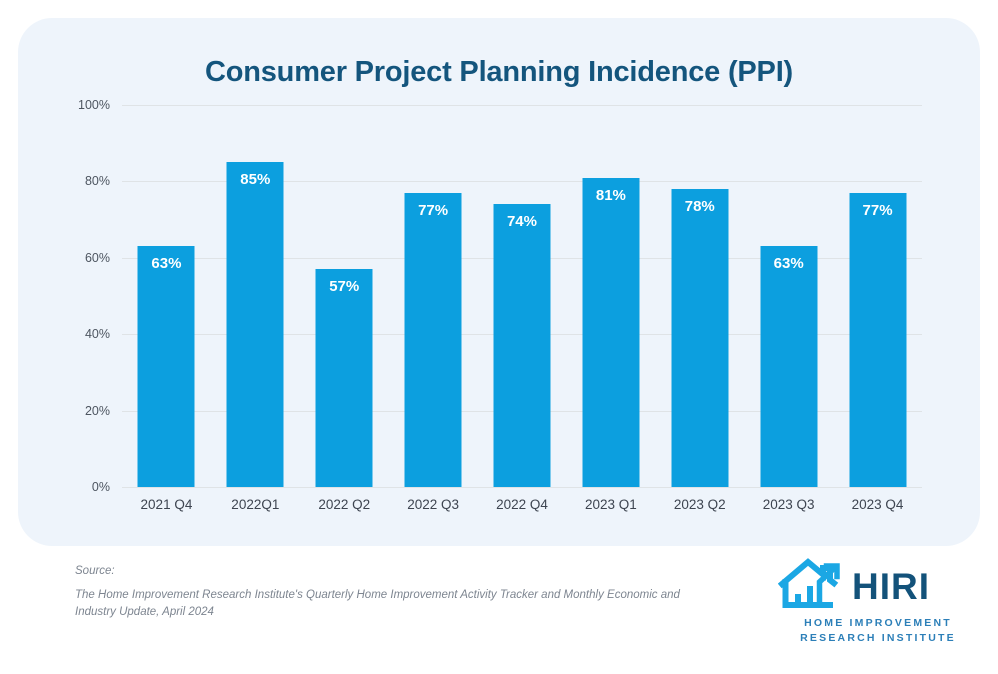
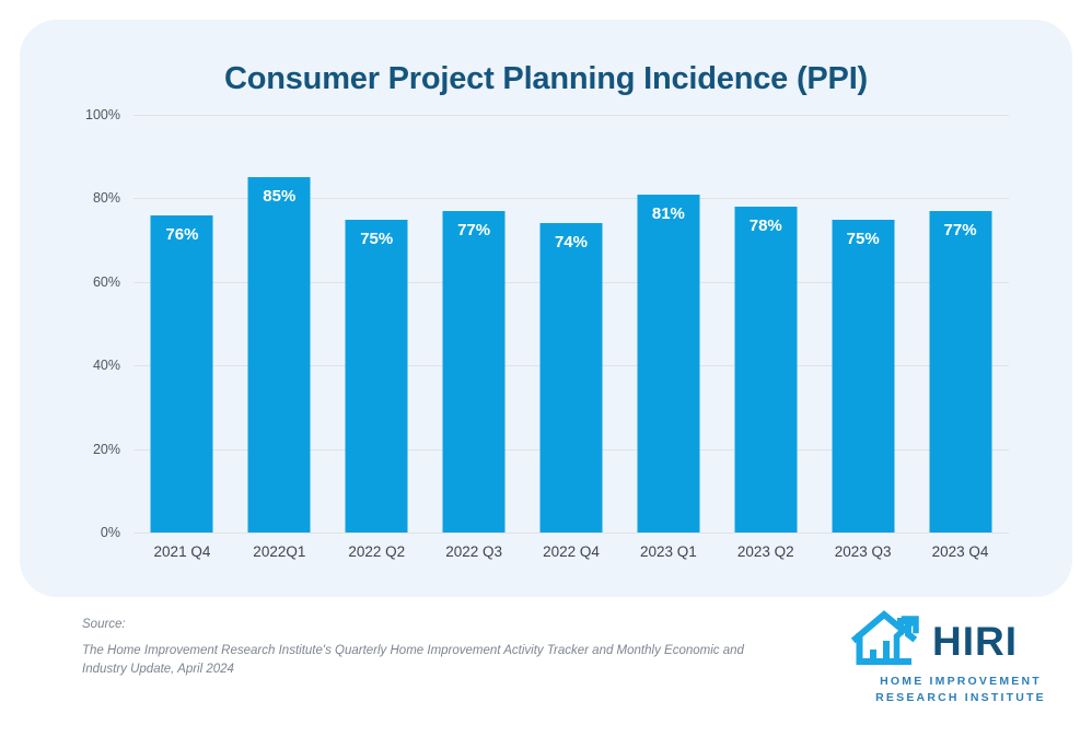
2021 Q4: 63% -> 76%
2022 Q2: 57% -> 75%
2023 Q3: 63% -> 75%
